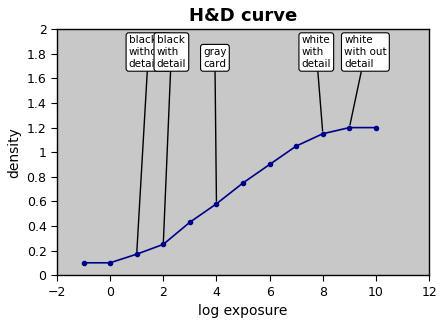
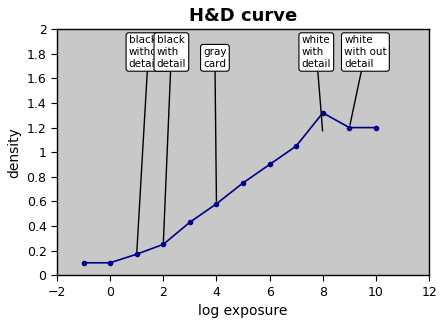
8: 1.15 -> 1.32
